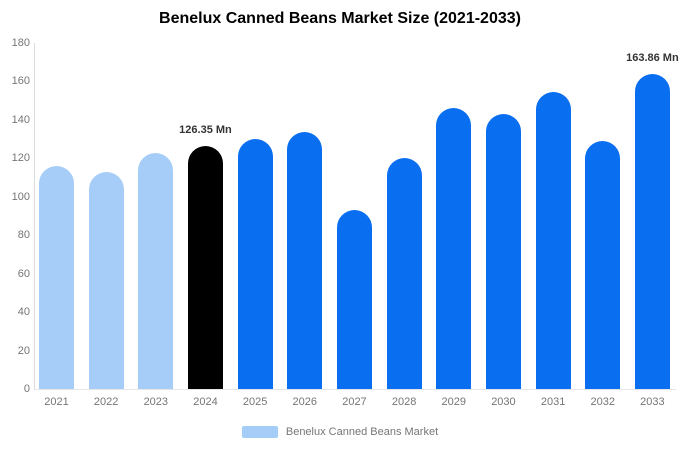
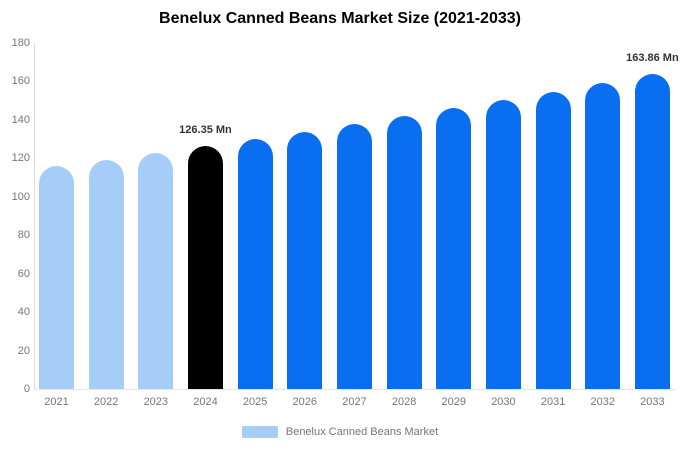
2022: 113 -> 119
2027: 93 -> 138
2028: 120 -> 142
2030: 143 -> 150
2032: 129 -> 159
